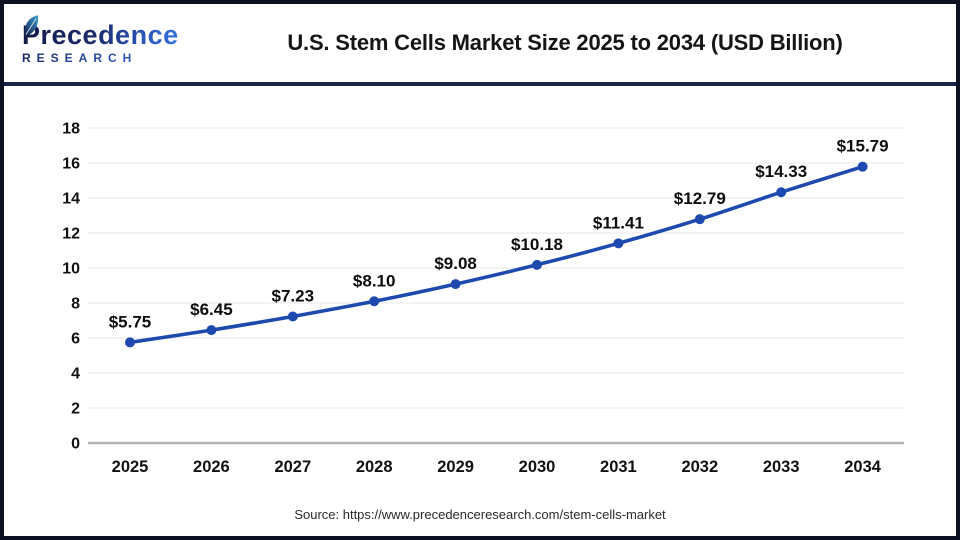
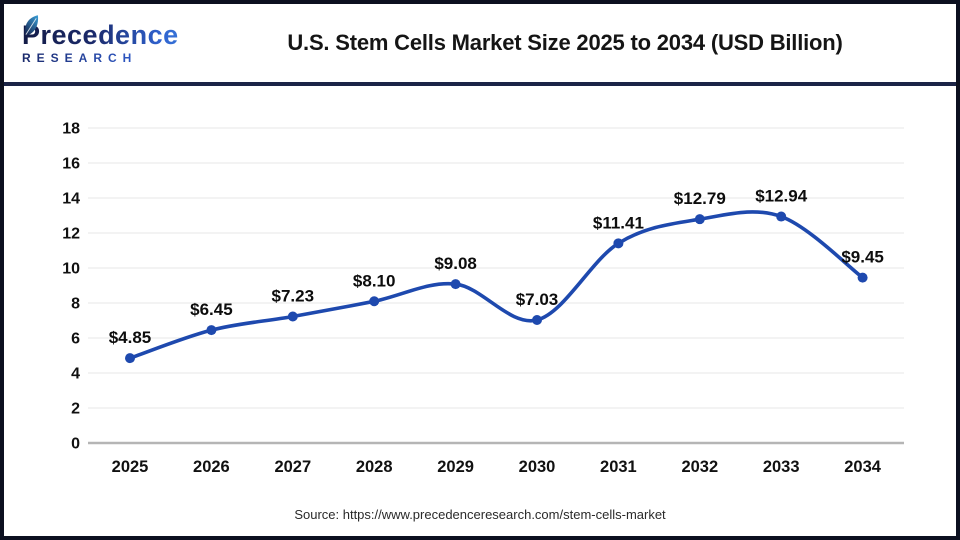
2025: $5.75 -> $4.85
2030: $10.18 -> $7.03
2033: $14.33 -> $12.94
2034: $15.79 -> $9.45
